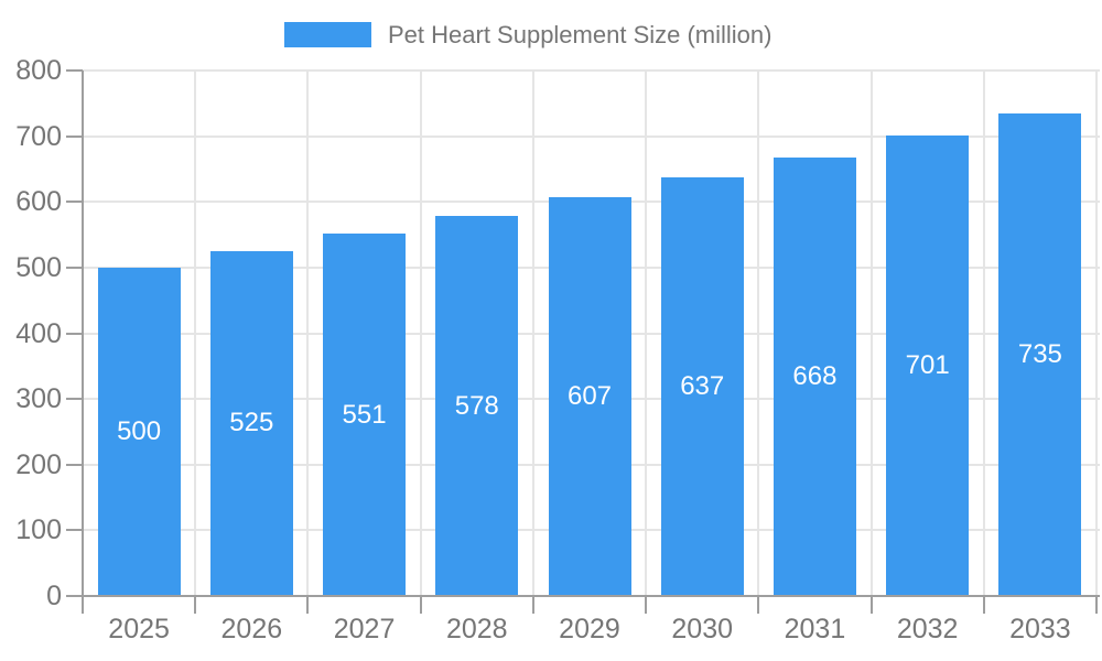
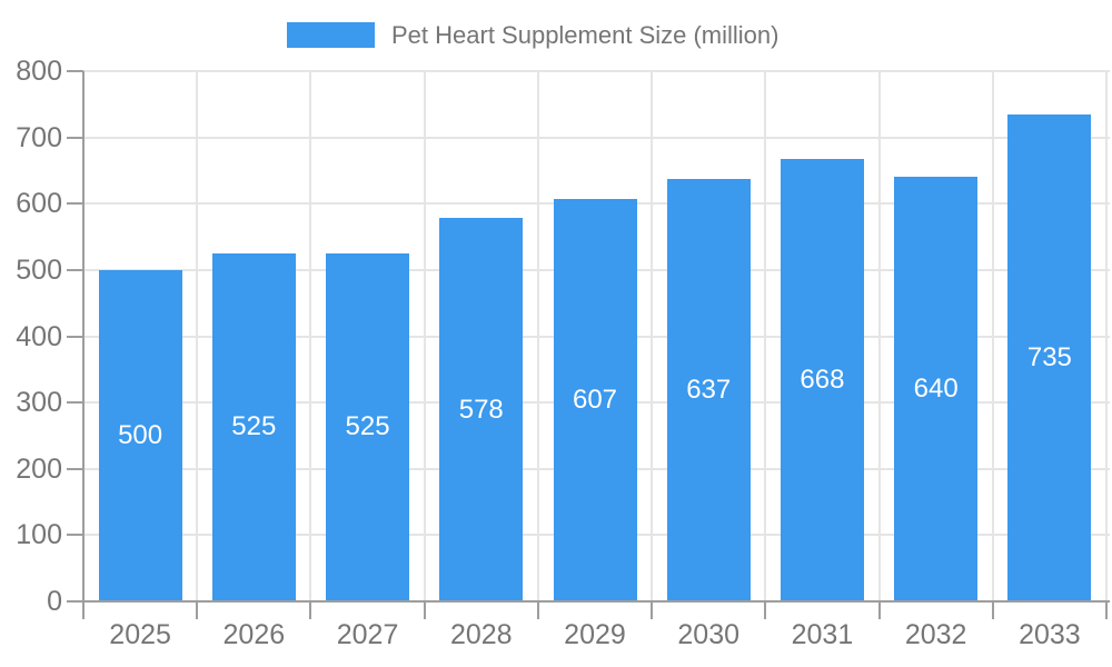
2027: 551 -> 525
2032: 701 -> 640
